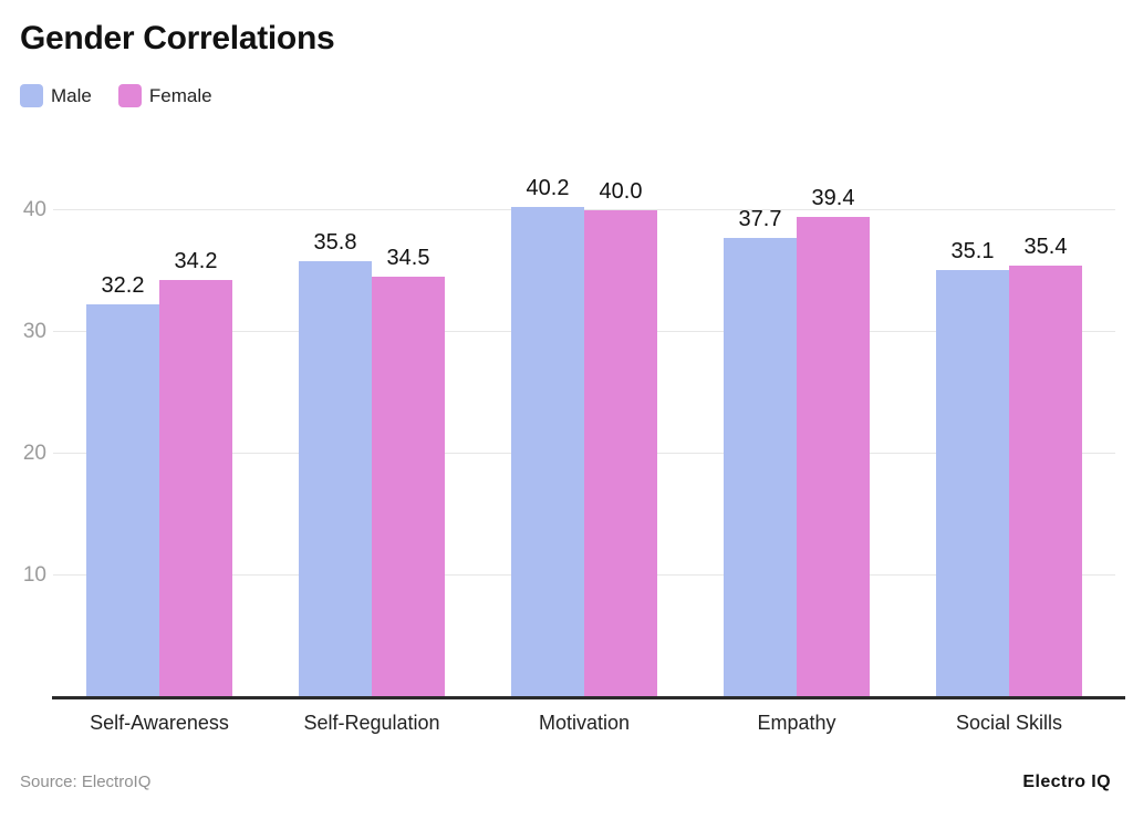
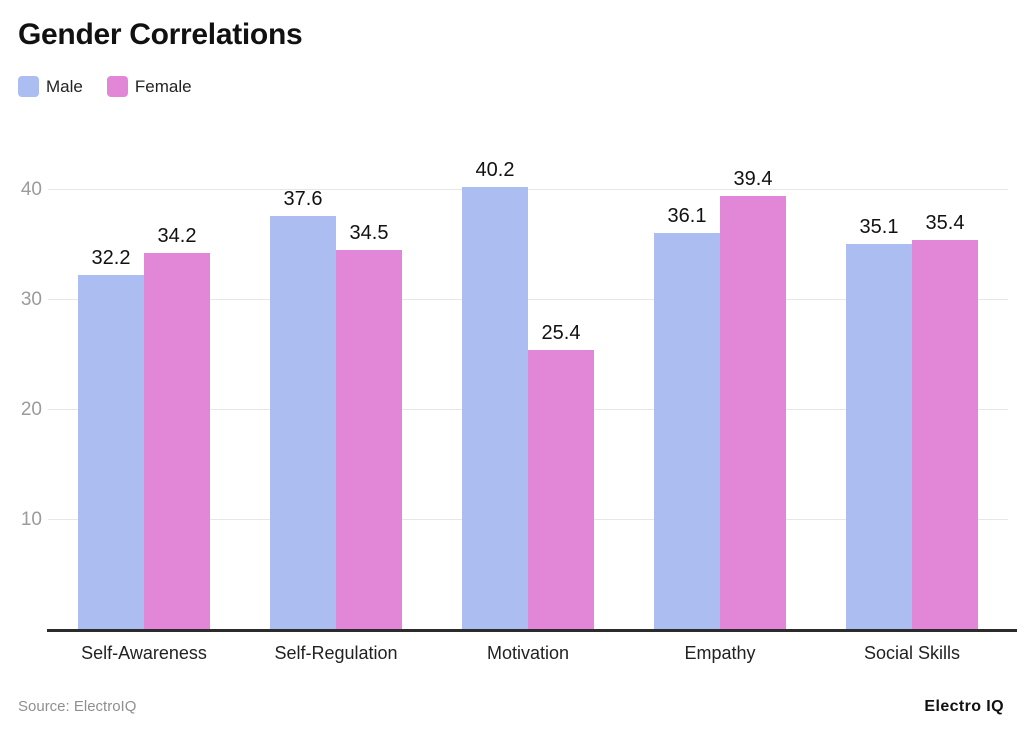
Male/Self-Regulation: 35.8 -> 37.6
Female/Motivation: 40.0 -> 25.4
Male/Empathy: 37.7 -> 36.1
